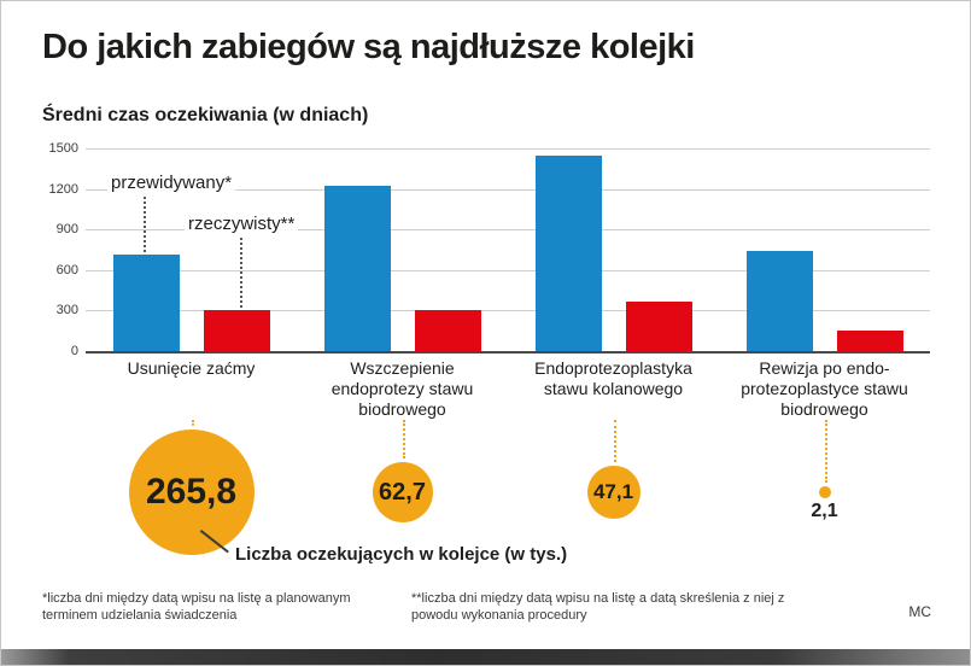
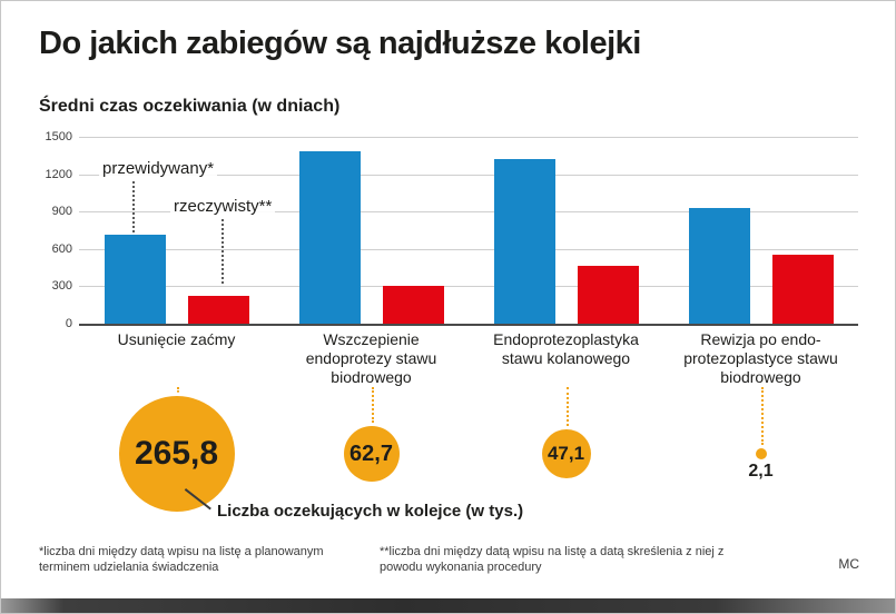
rzeczywisty**/Usunięcie zaćmy: 300 -> 220
przewidywany*/Wszczepienie endoprotezy stawu biodrowego: 1220 -> 1380
przewidywany*/Endoprotezoplastyka stawu kolanowego: 1450 -> 1320
rzeczywisty**/Endoprotezoplastyka stawu kolanowego: 370 -> 460
przewidywany*/Rewizja po endo-protezoplastyce stawu biodrowego: 740 -> 930
rzeczywisty**/Rewizja po endo-protezoplastyce stawu biodrowego: 150 -> 550
